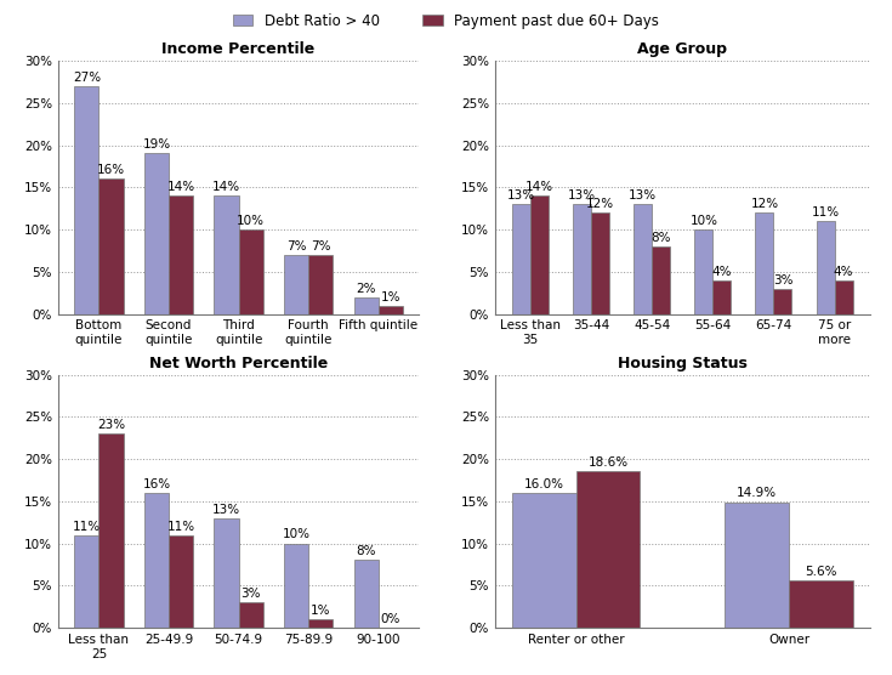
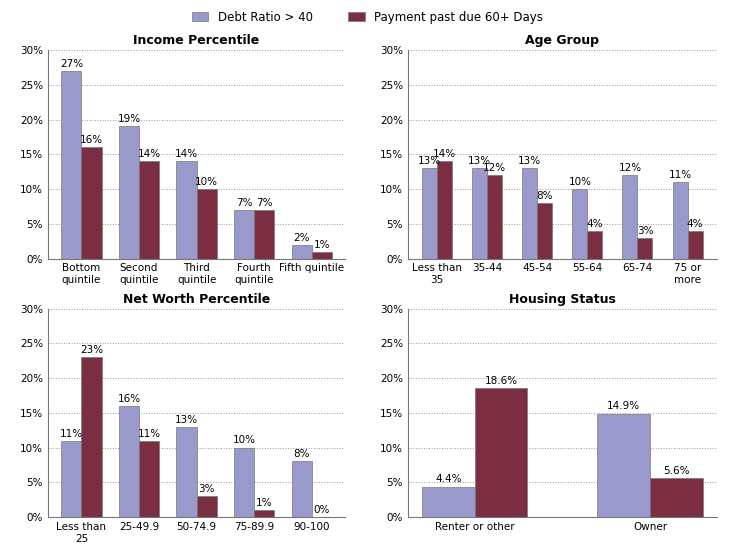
Housing Status/Debt Ratio > 40/Renter or other: 16.0% -> 4.4%
